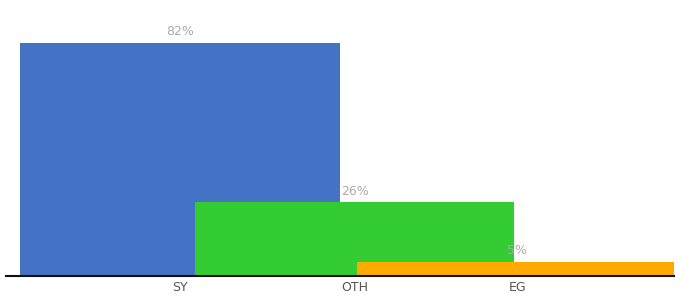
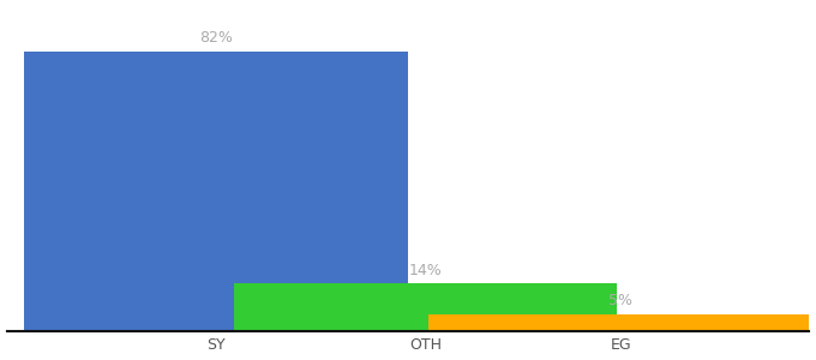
OTH: 26% -> 14%
